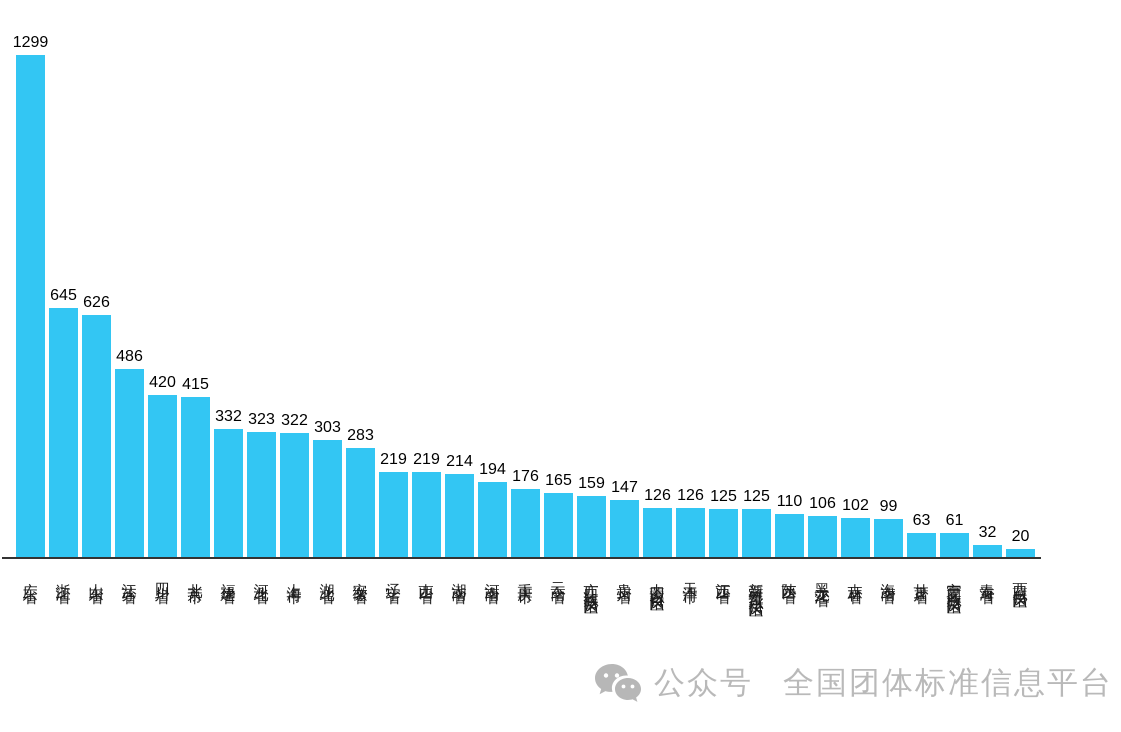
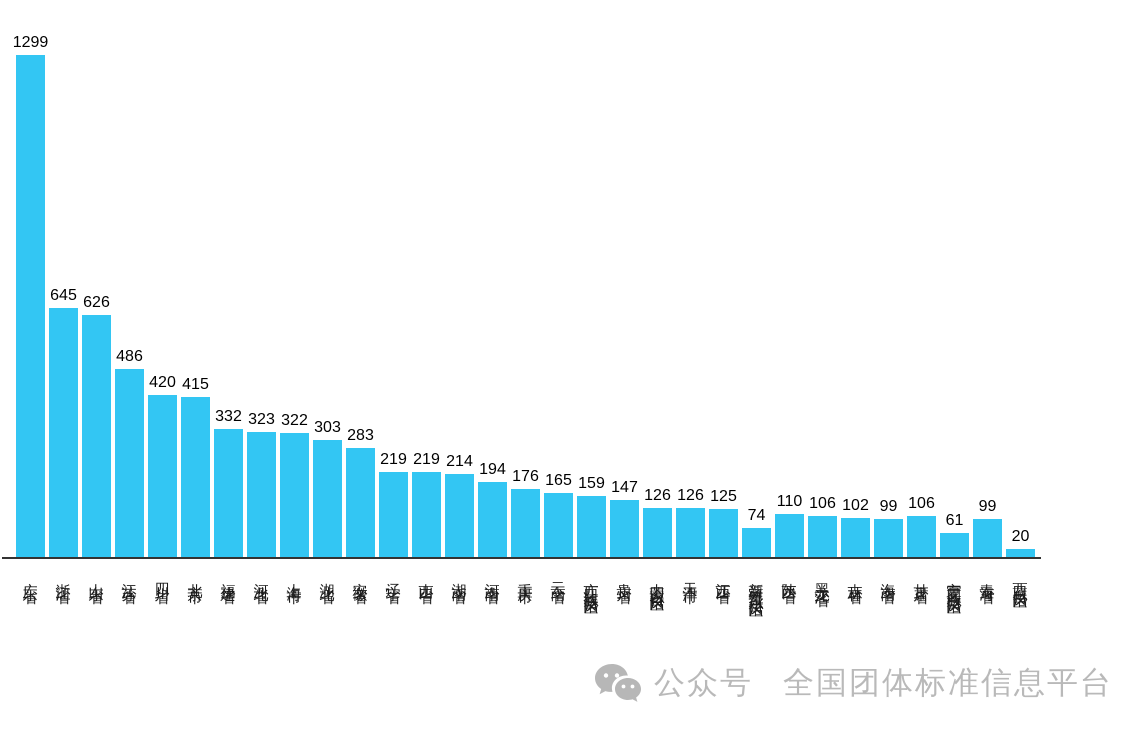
新疆维吾尔自治区: 125 -> 74
甘肃省: 63 -> 106
青海省: 32 -> 99
